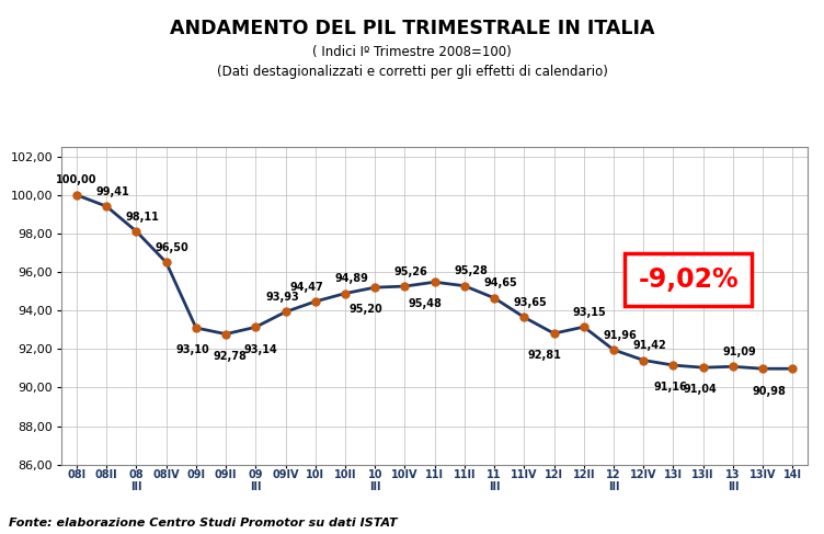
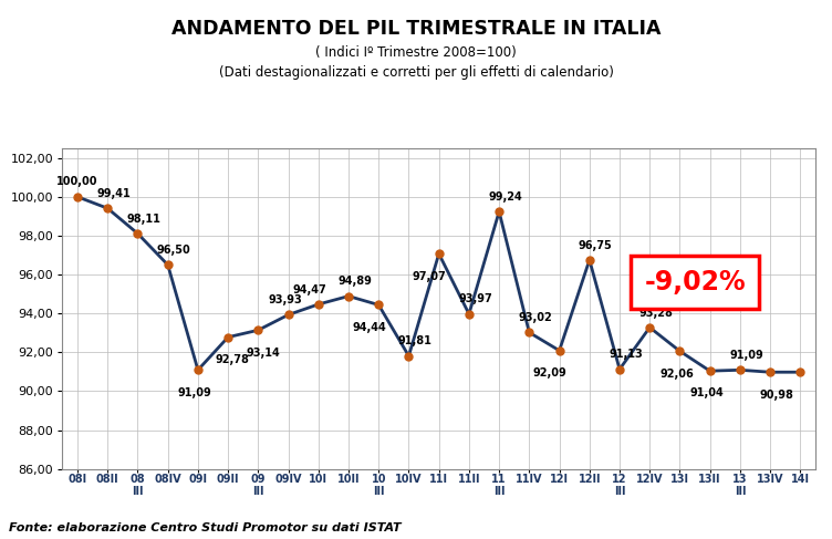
09I: 93,10 -> 91,09
10 III: 95,20 -> 94,44
10IV: 95,26 -> 91,81
11I: 95,48 -> 97,07
11II: 95,28 -> 93,97
11 III: 94,65 -> 99,24
11IV: 93,65 -> 93,02
12I: 92,81 -> 92,09
12II: 93,15 -> 96,75
12 III: 91,96 -> 91,13
12IV: 91,42 -> 93,28
13I: 91,16 -> 92,06
